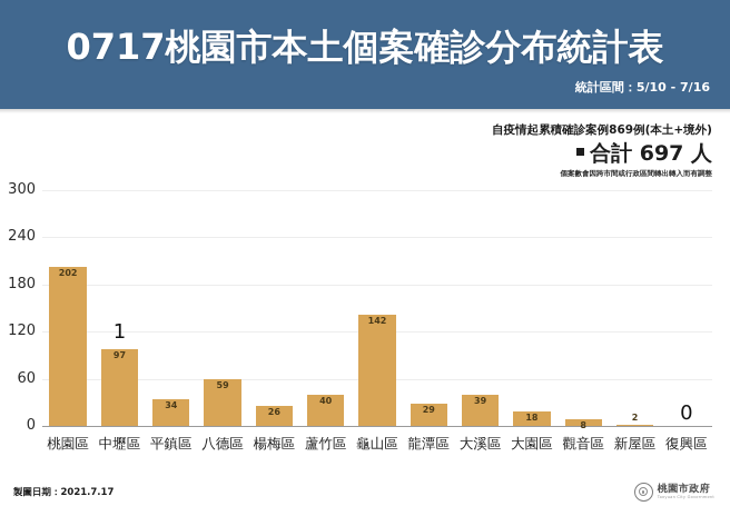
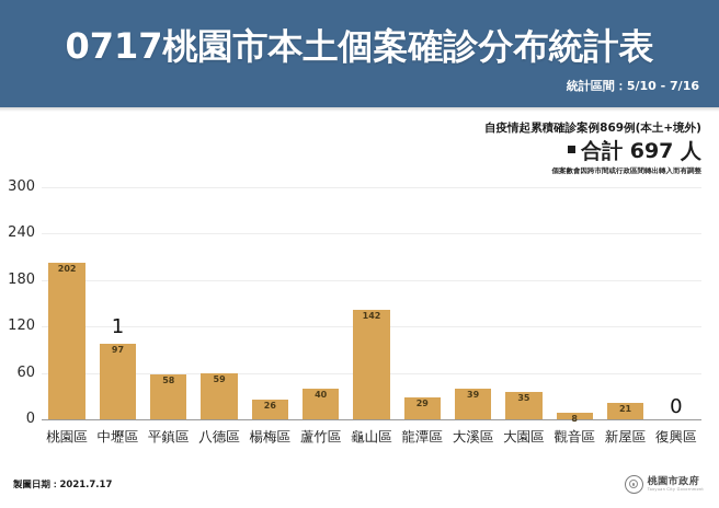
平鎮區: 34 -> 58
大園區: 18 -> 35
新屋區: 2 -> 21
